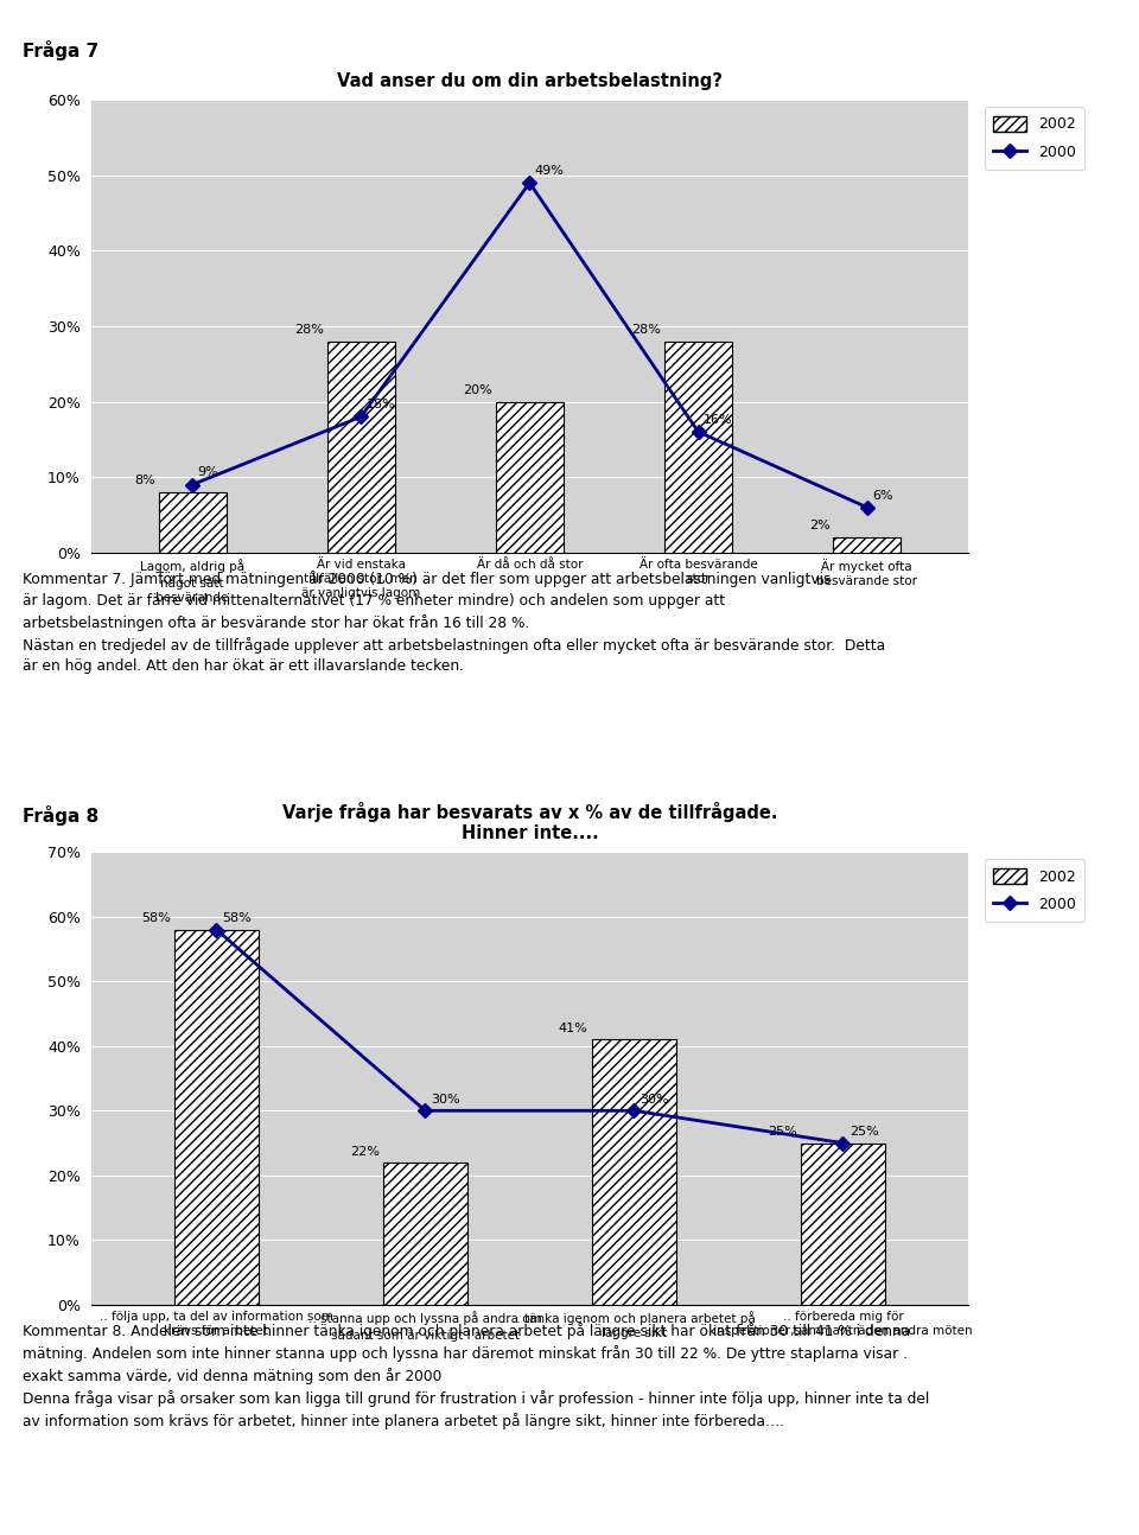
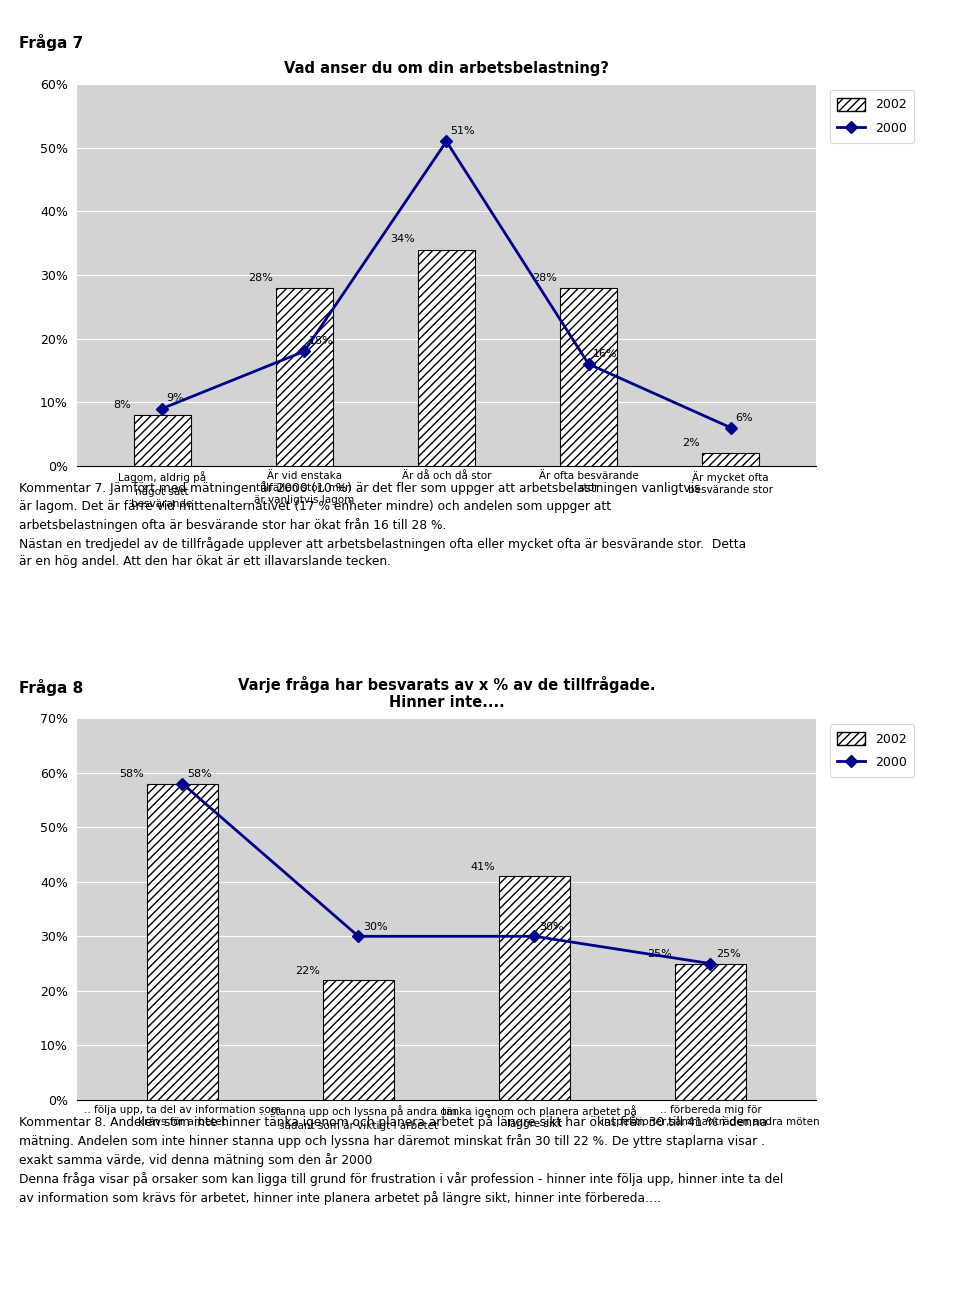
Vad anser du om din arbetsbelastning?/2002/Är då och då stor: 20% -> 34%
Vad anser du om din arbetsbelastning?/2000/Är då och då stor: 49% -> 51%
